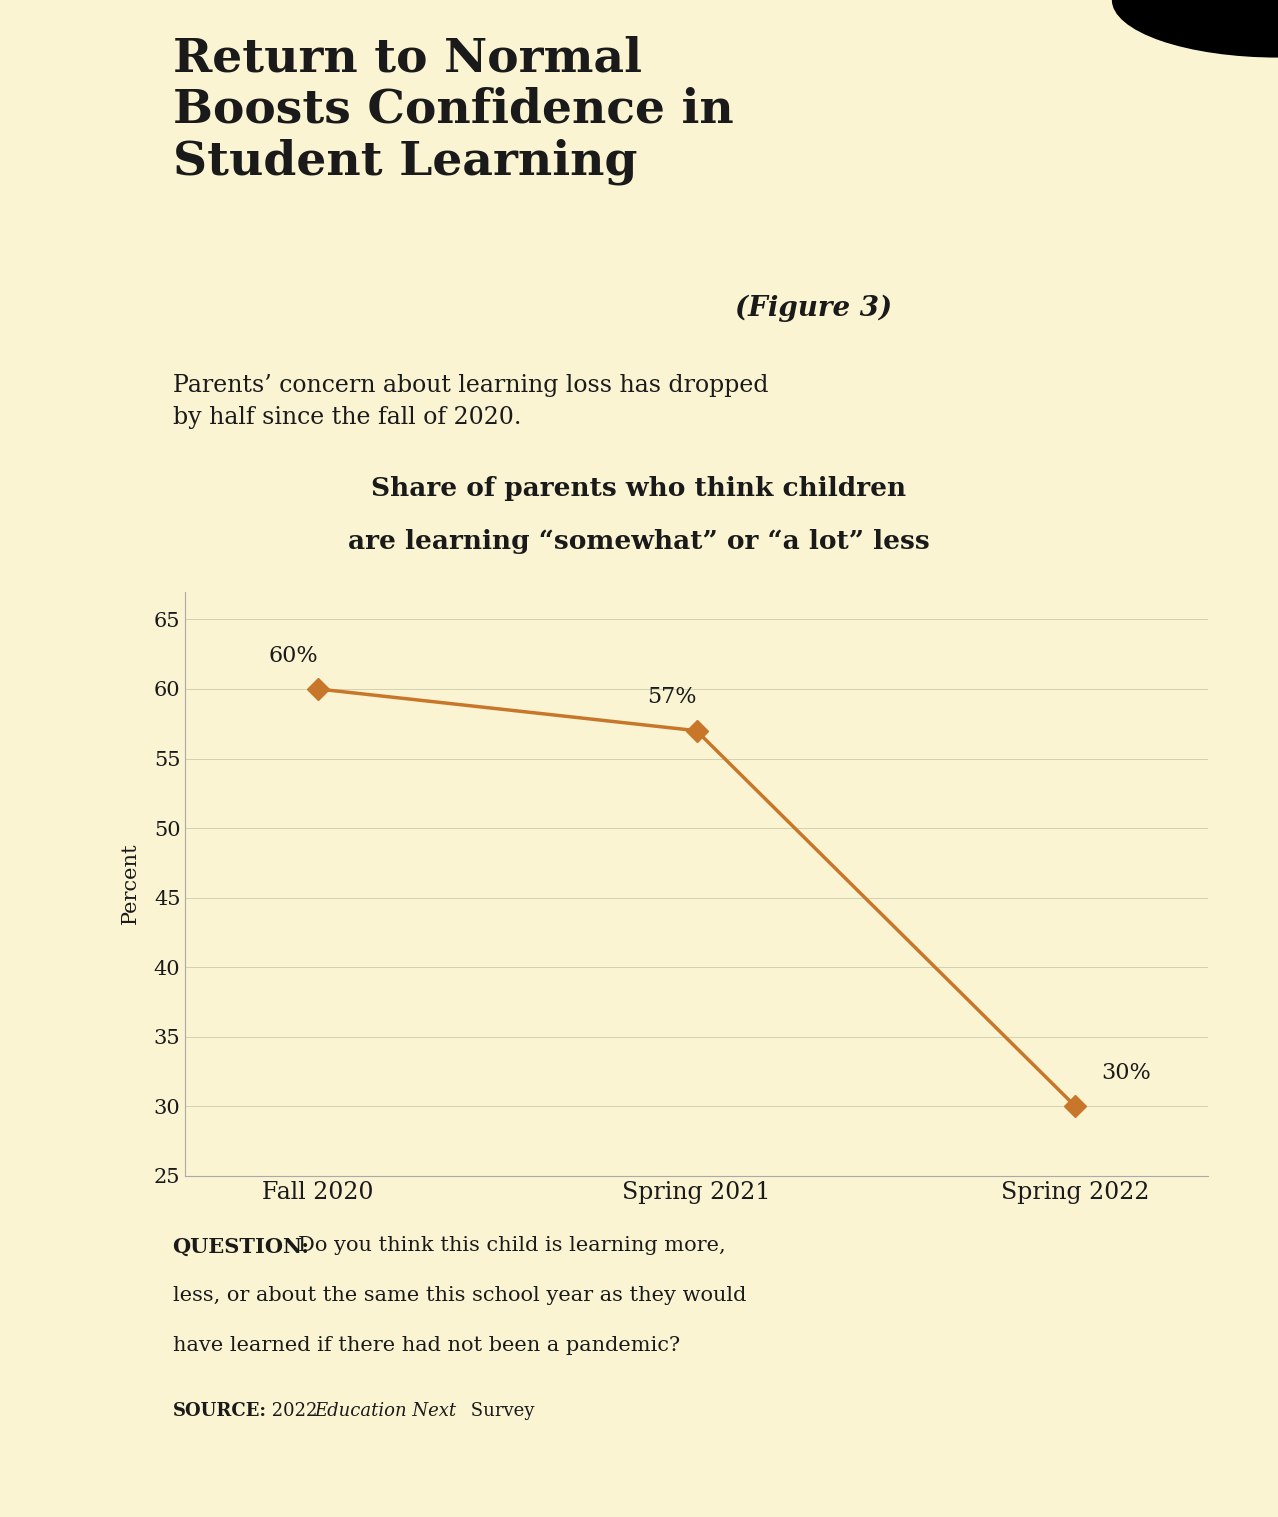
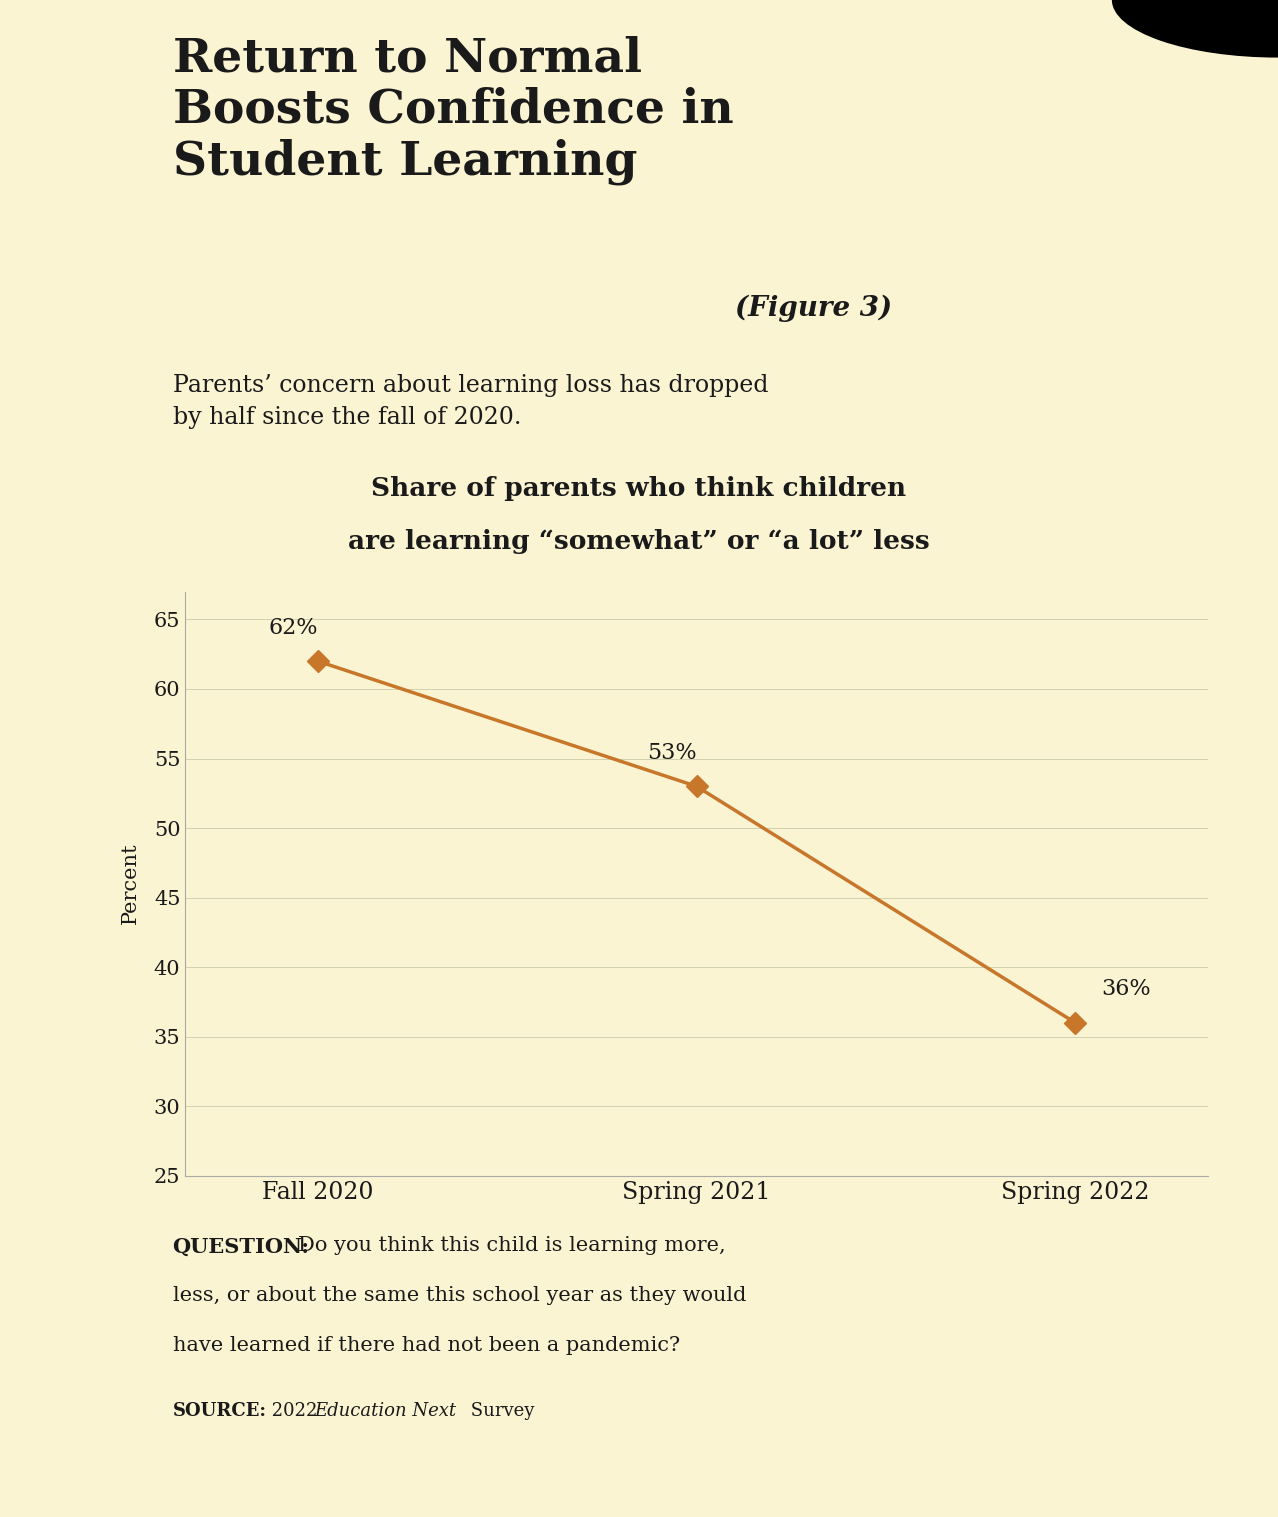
Fall 2020: 60% -> 62%
Spring 2021: 57% -> 53%
Spring 2022: 30% -> 36%
